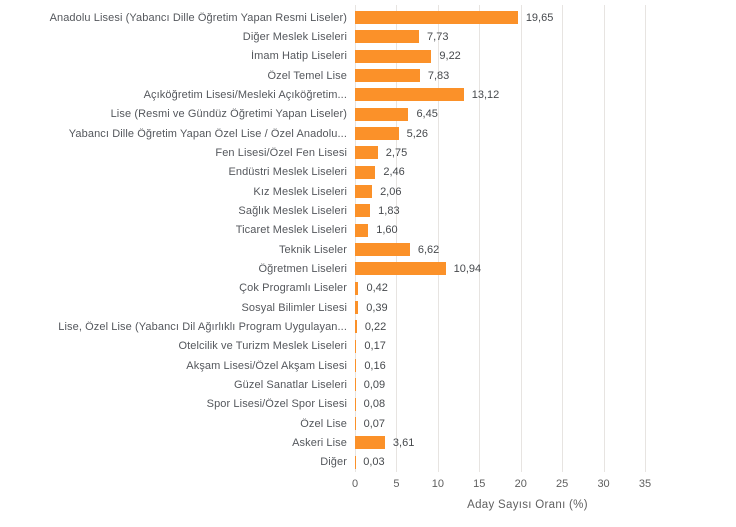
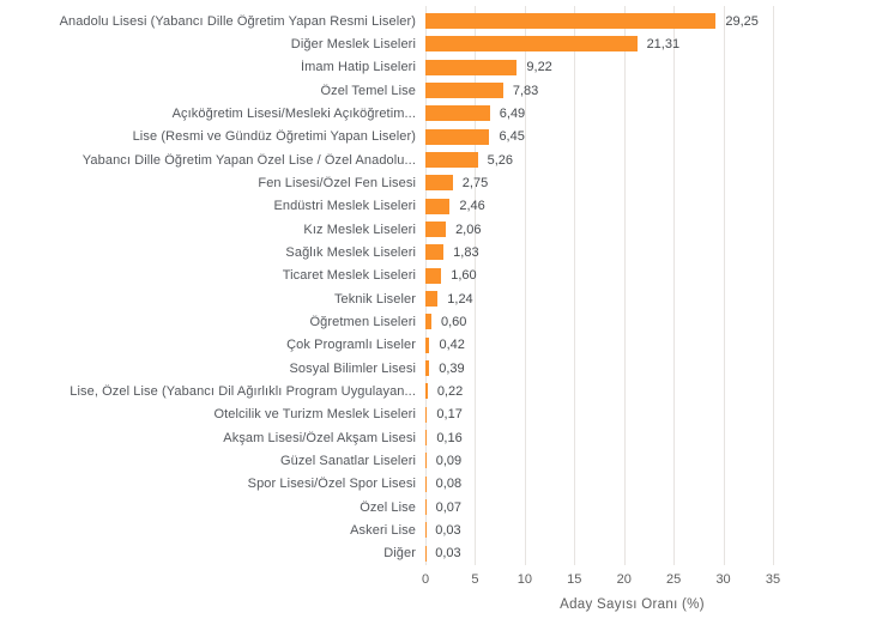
Anadolu Lisesi (Yabancı Dille Öğretim Yapan Resmi Liseler): 19,65 -> 29,25
Diğer Meslek Liseleri: 7,73 -> 21,31
Açıköğretim Lisesi/Mesleki Açıköğretim...: 13,12 -> 6,49
Teknik Liseler: 6,62 -> 1,24
Öğretmen Liseleri: 10,94 -> 0,60
Askeri Lise: 3,61 -> 0,03
